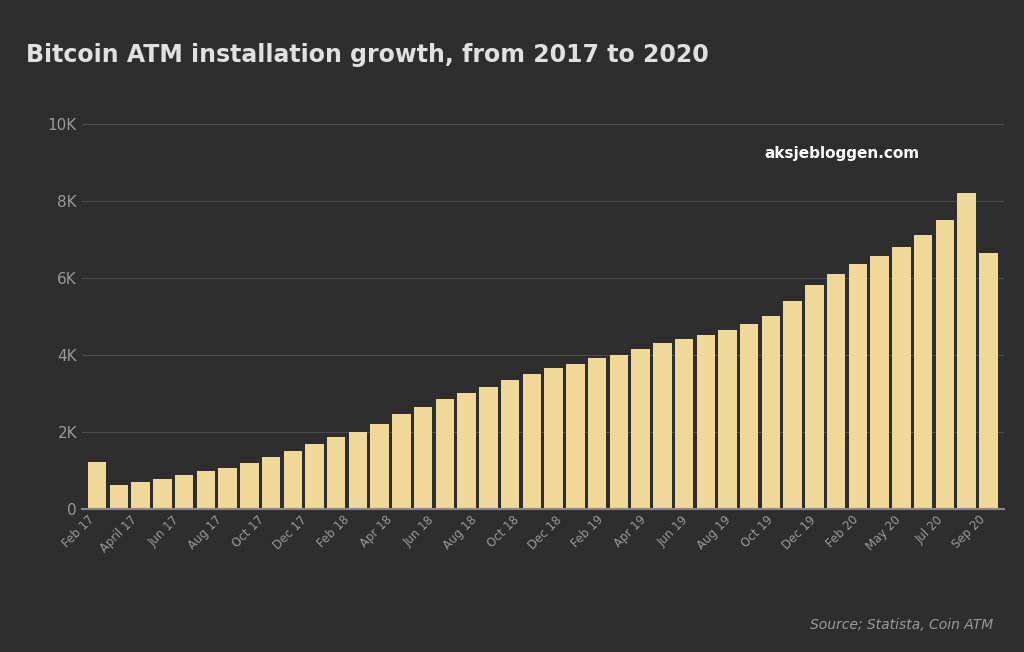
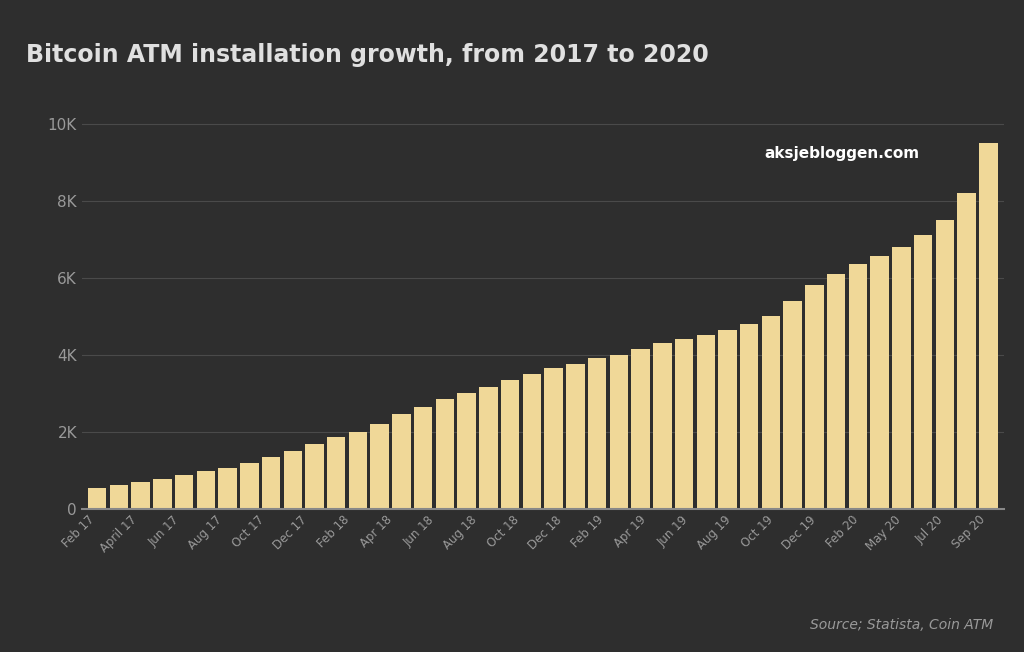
Feb 17: 1.20K -> 0.53K
Sep 20: 6.65K -> 9.50K
